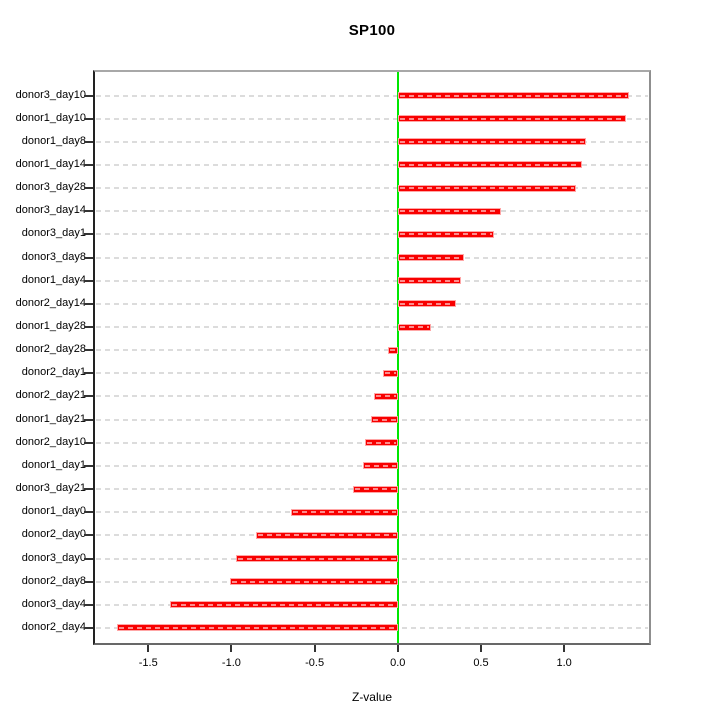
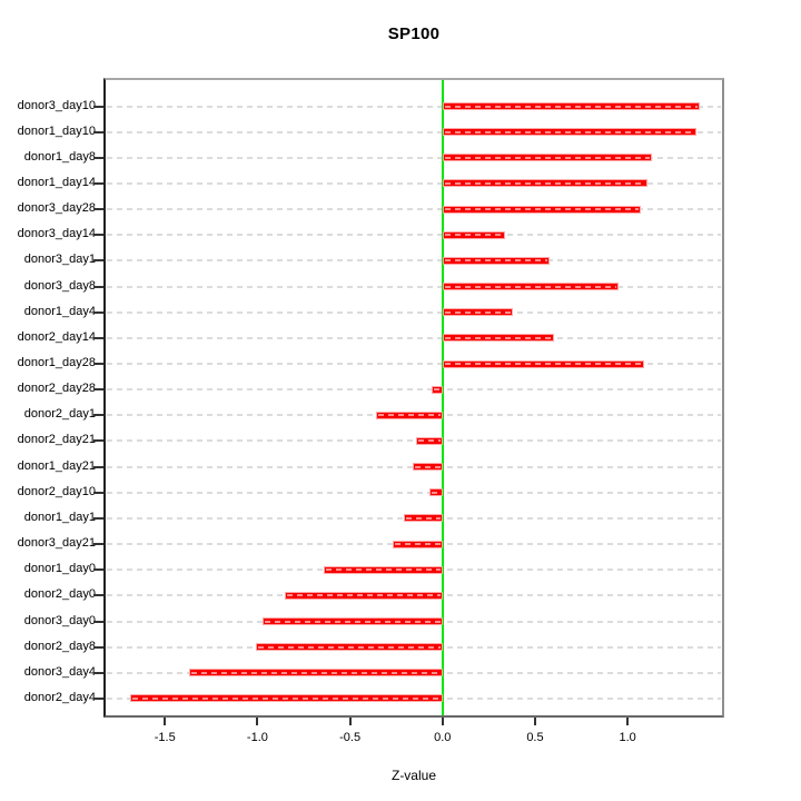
donor3_day14: 0.62 -> 0.34
donor3_day8: 0.40 -> 0.95
donor2_day14: 0.35 -> 0.60
donor1_day28: 0.20 -> 1.09
donor2_day1: -0.09 -> -0.36
donor2_day10: -0.20 -> -0.07
